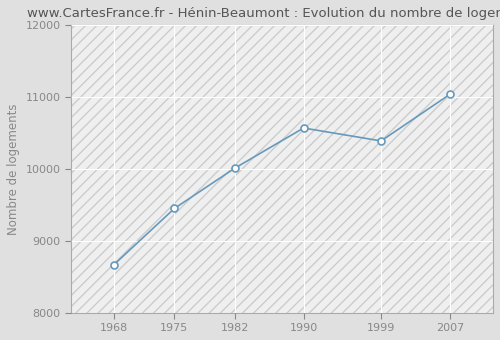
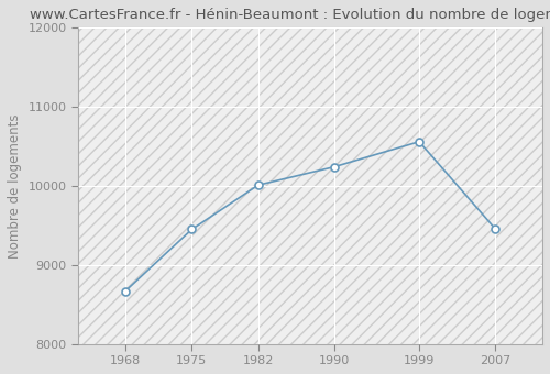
1990: 10570 -> 10240
1999: 10390 -> 10560
2007: 11040 -> 9460
